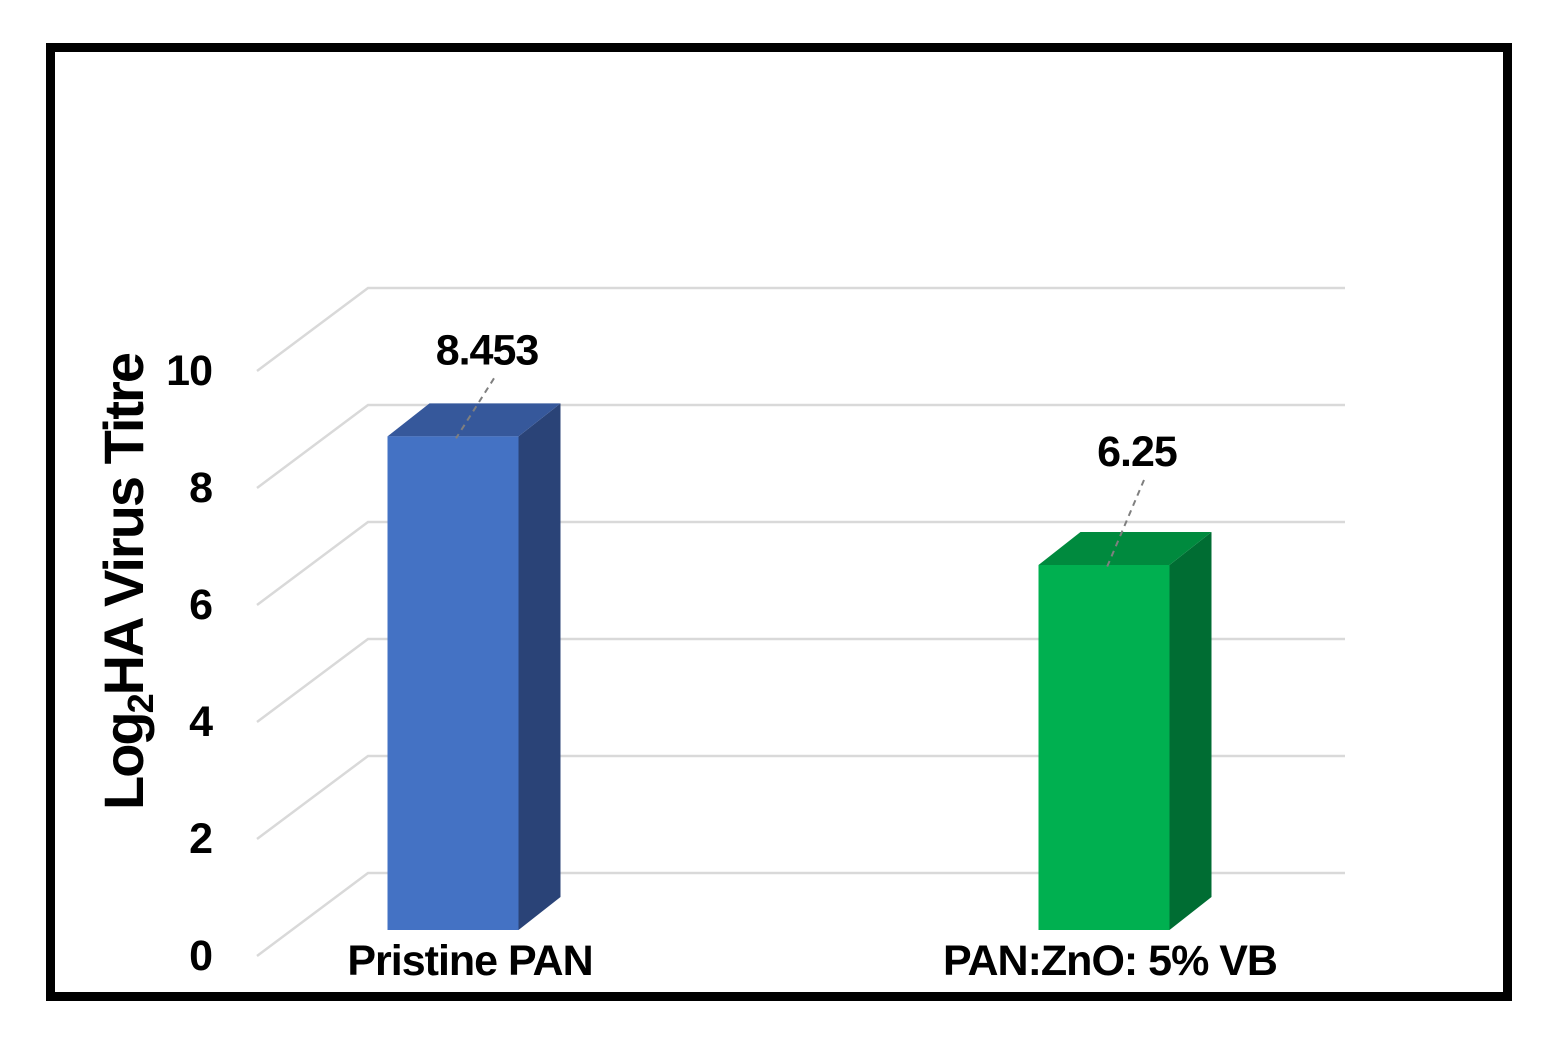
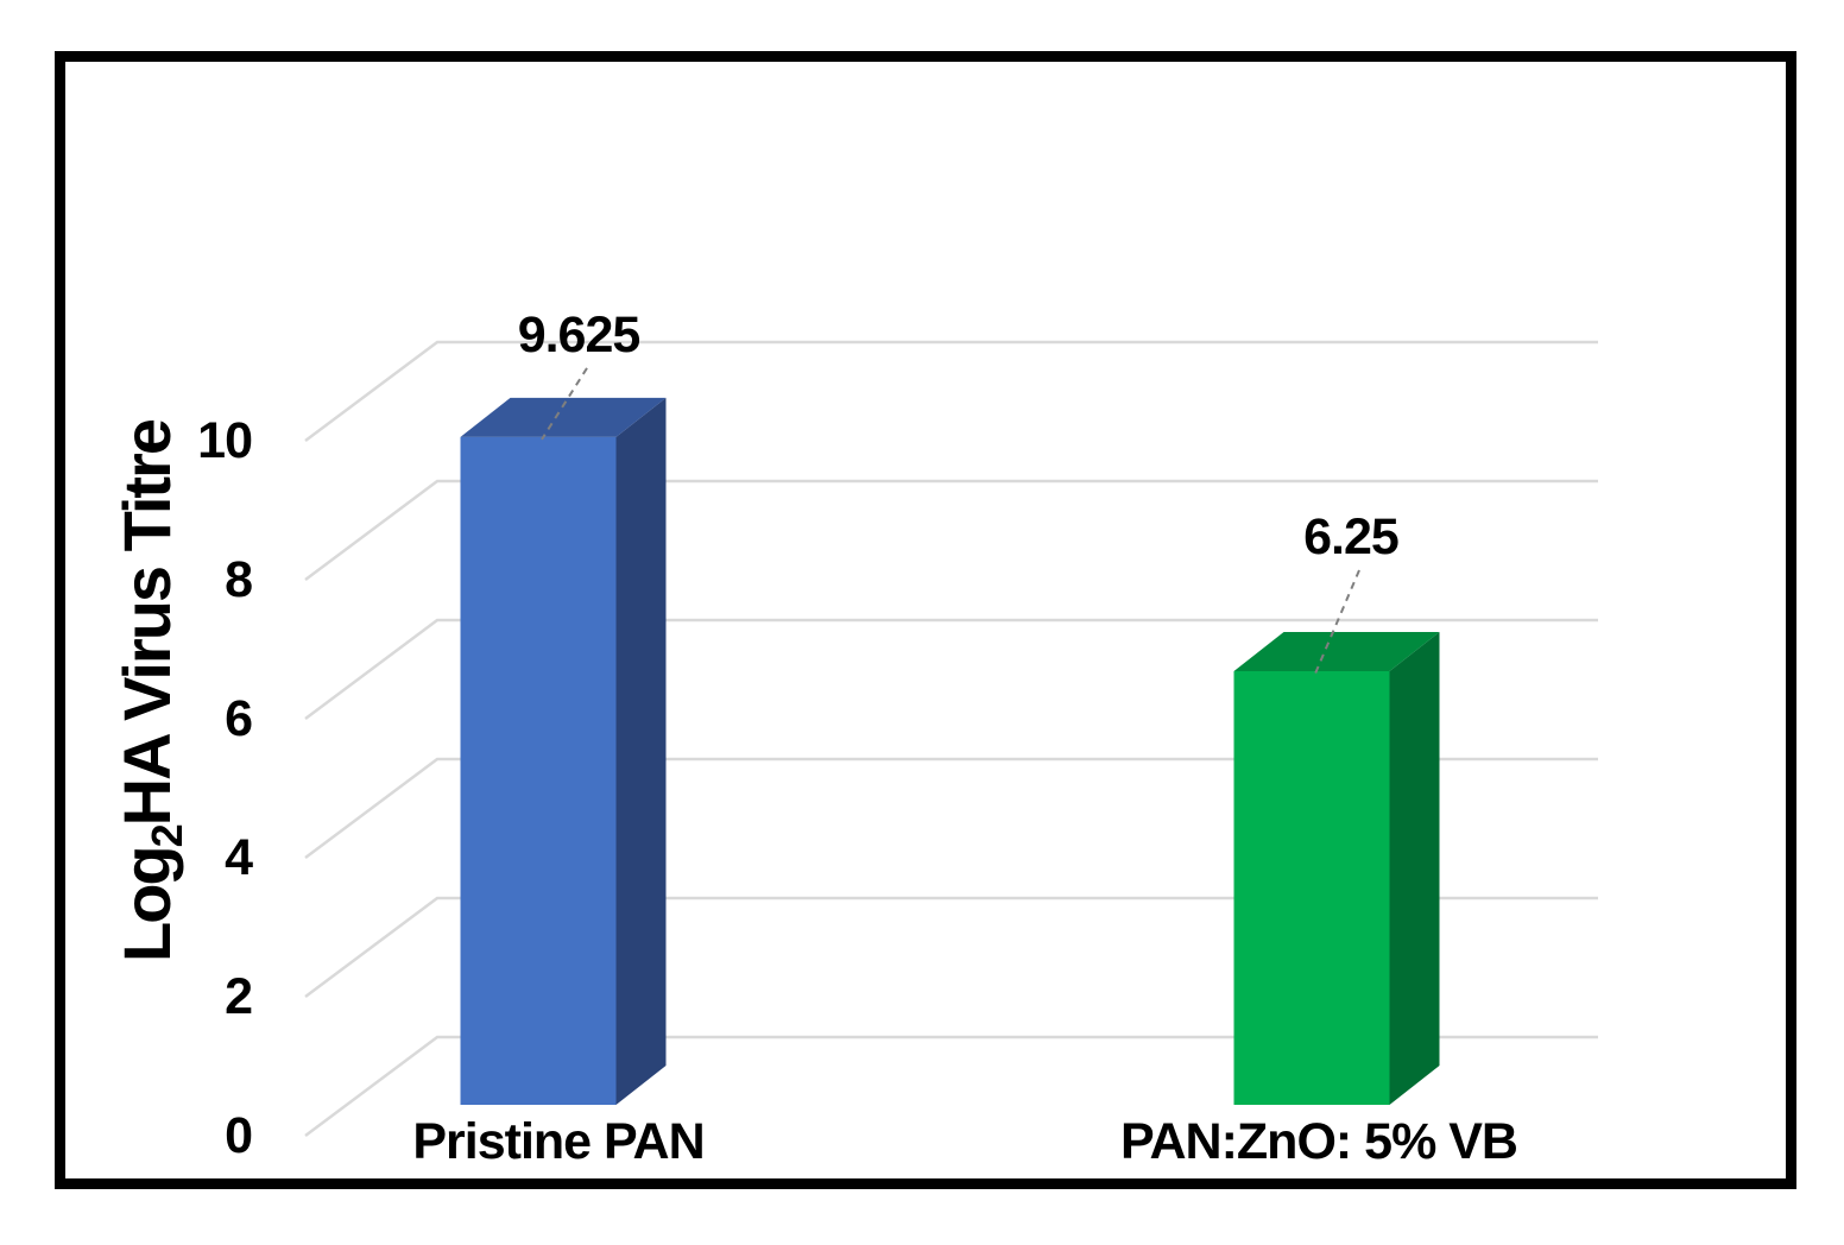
Pristine PAN: 8.453 -> 9.625
